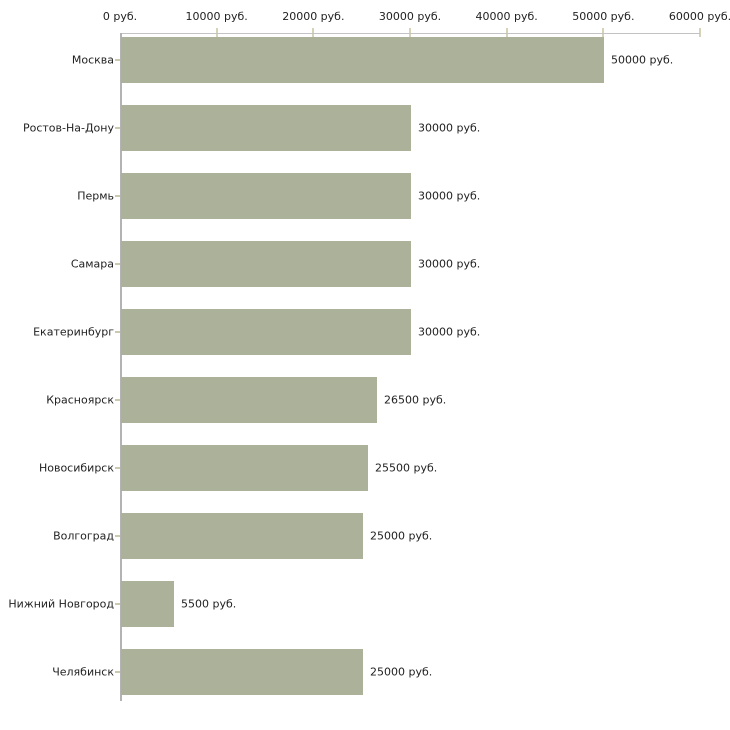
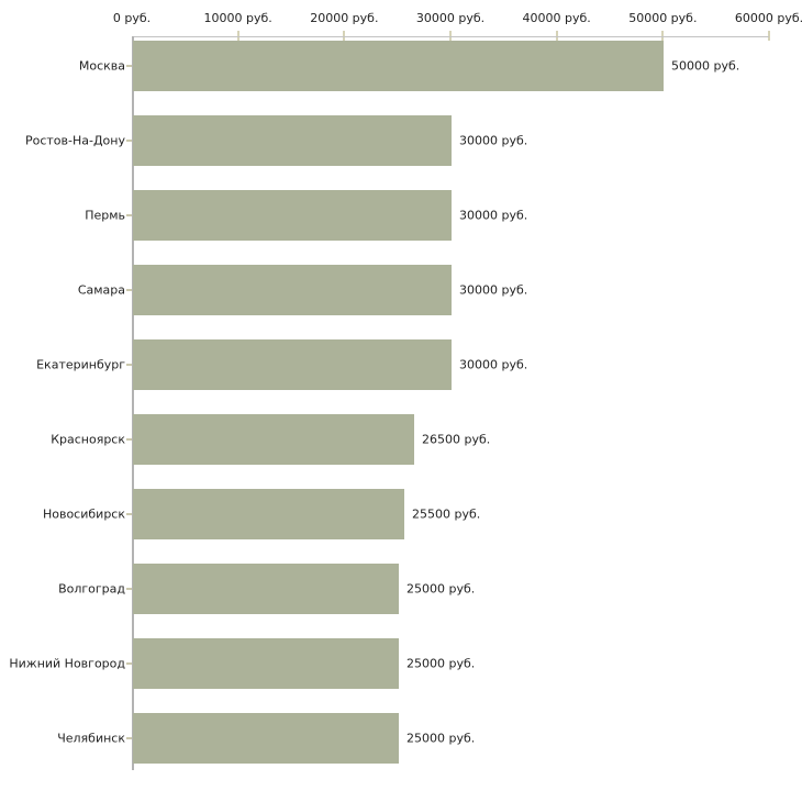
Нижний Новгород: 5500 -> 25000
